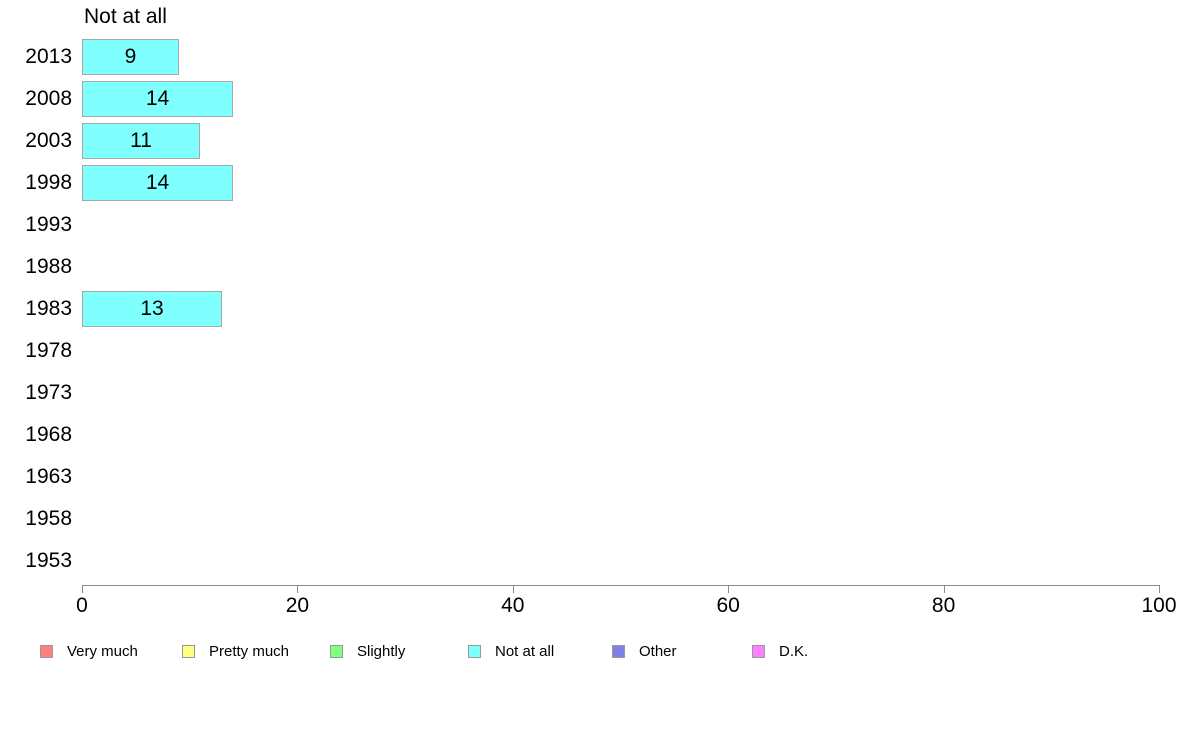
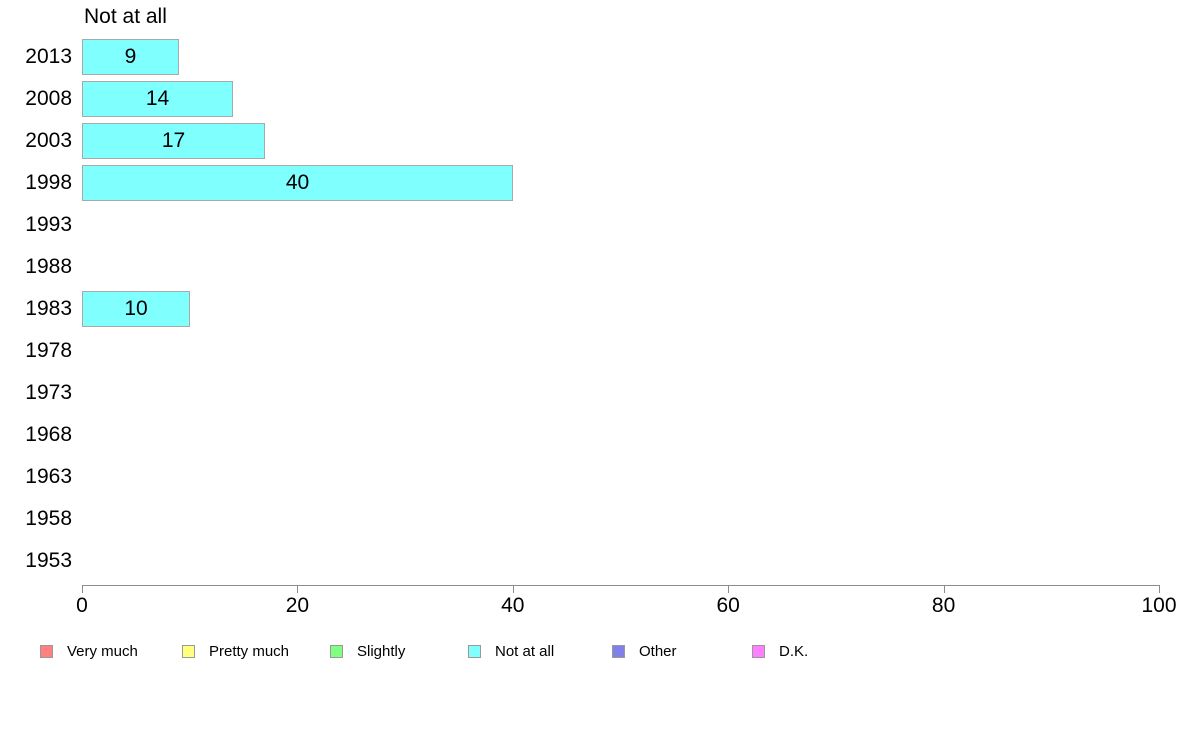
2003: 11 -> 17
1998: 14 -> 40
1983: 13 -> 10
